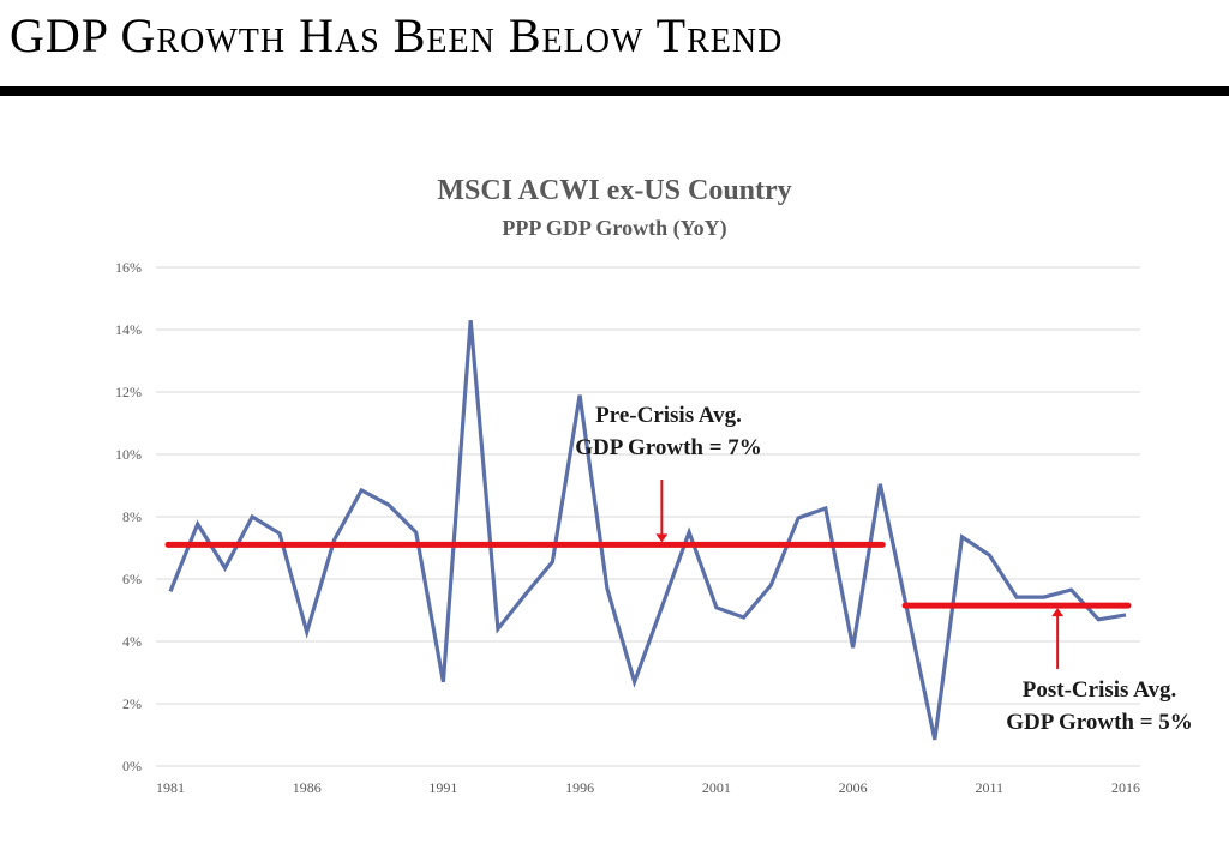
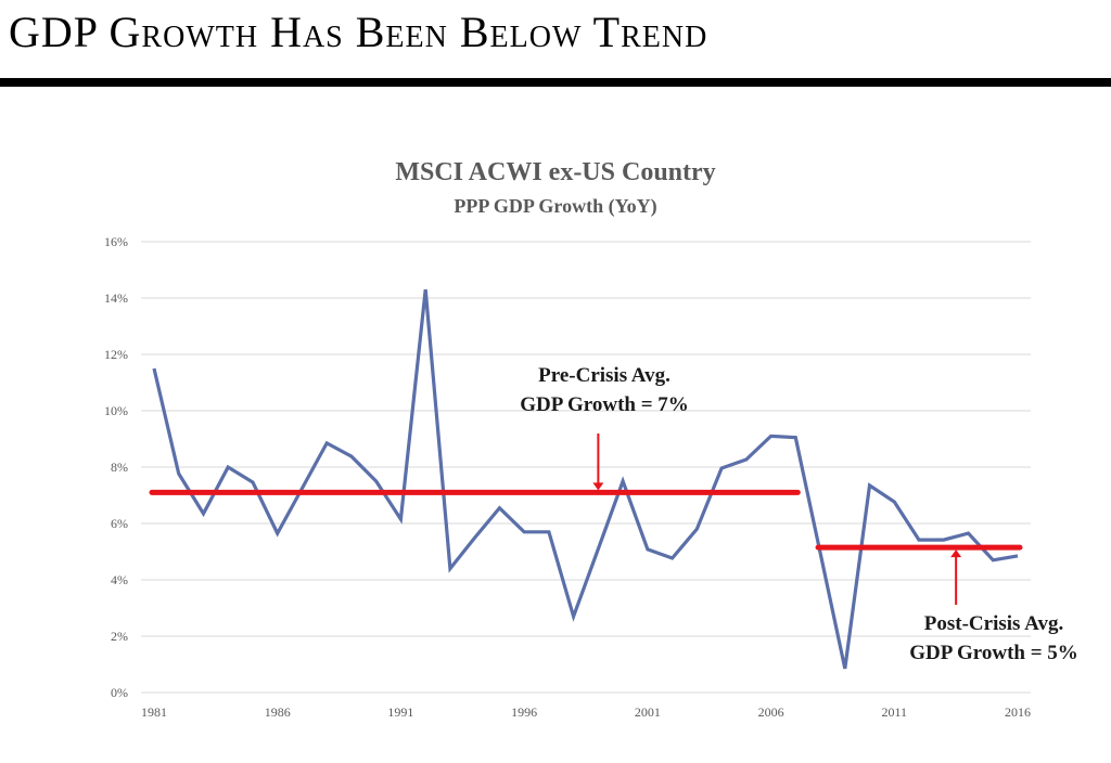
1981: 5.6% -> 11.5%
1986: 4.3% -> 5.7%
1991: 2.7% -> 6.2%
1996: 11.9% -> 5.7%
2006: 3.8% -> 9.1%
